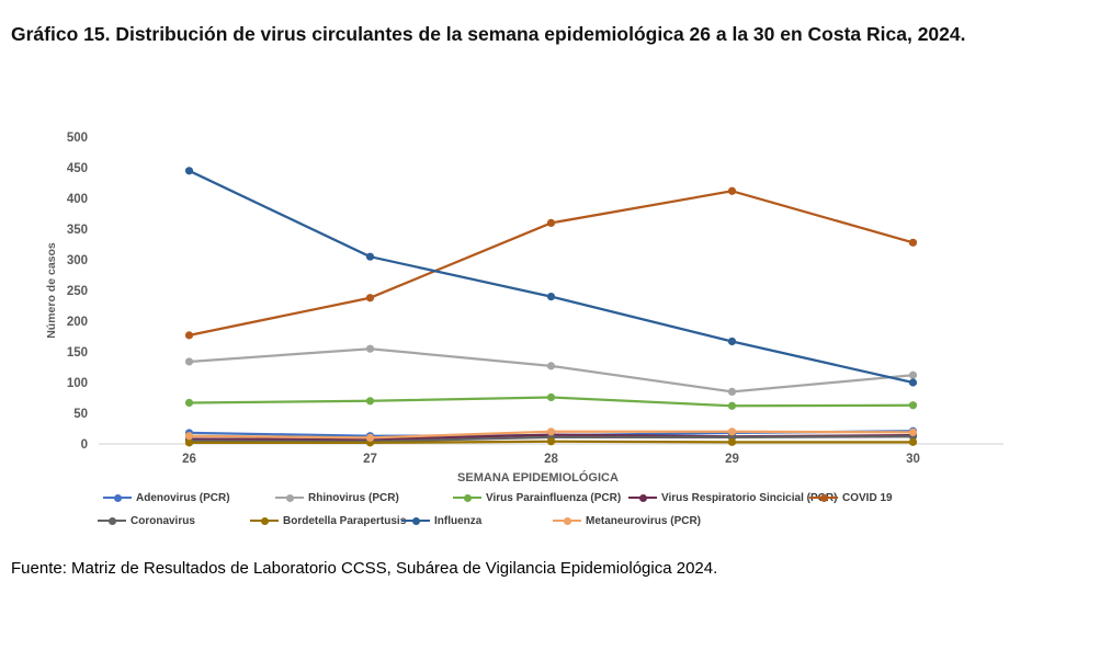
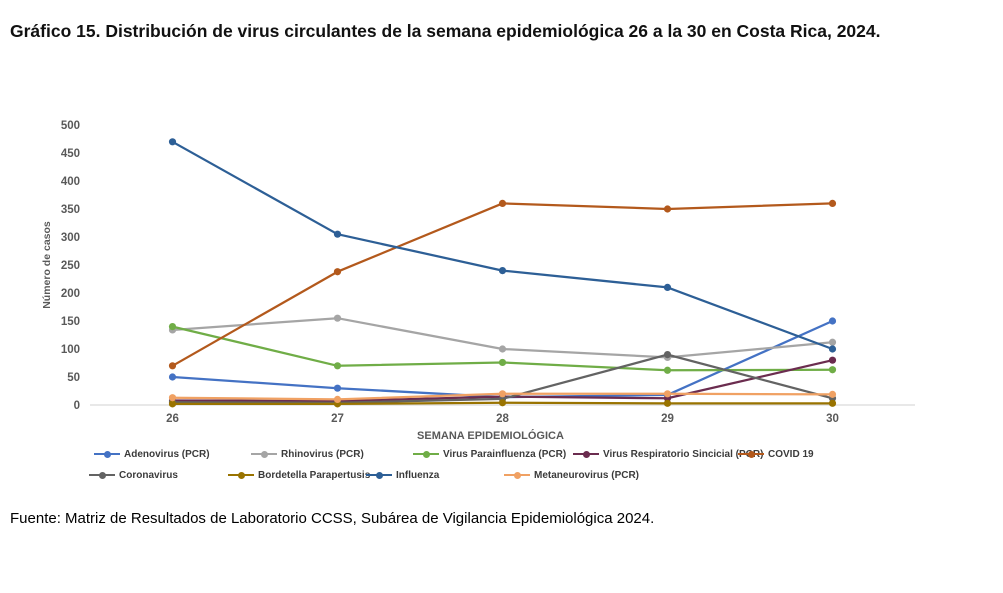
Adenovirus (PCR)/26: 20 -> 50
Virus Parainfluenza (PCR)/26: 70 -> 140
COVID 19/26: 180 -> 70
Influenza/26: 440 -> 470
Adenovirus (PCR)/27: 10 -> 30
Rhinovirus (PCR)/28: 130 -> 100
COVID 19/29: 410 -> 350
Coronavirus/29: 10 -> 90
Influenza/29: 170 -> 210
Adenovirus (PCR)/30: 20 -> 150
Virus Respiratorio Sincicial (PCR)/30: 10 -> 80
COVID 19/30: 330 -> 360
